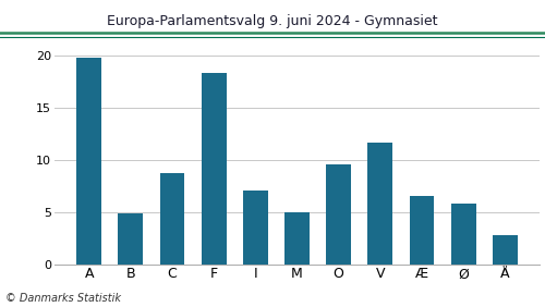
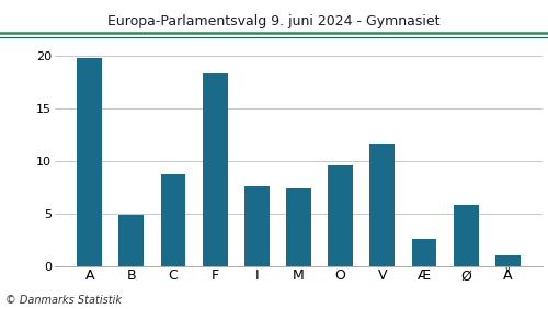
I: 7.0 -> 7.6
M: 5.0 -> 7.4
Æ: 6.5 -> 2.6
Å: 2.8 -> 1.0
